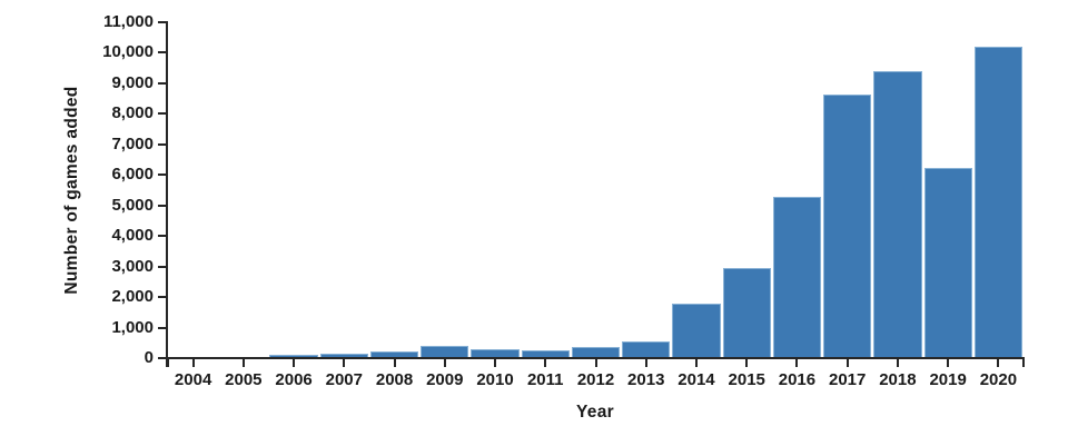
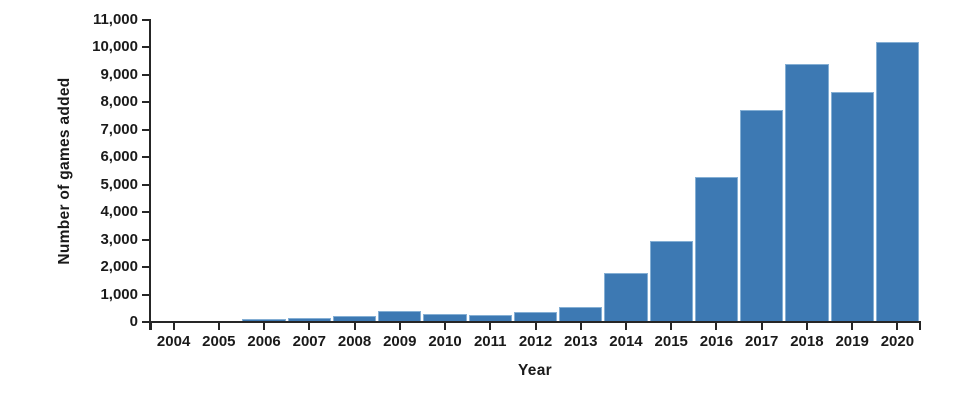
2017: 8600 -> 7700
2019: 6200 -> 8400
